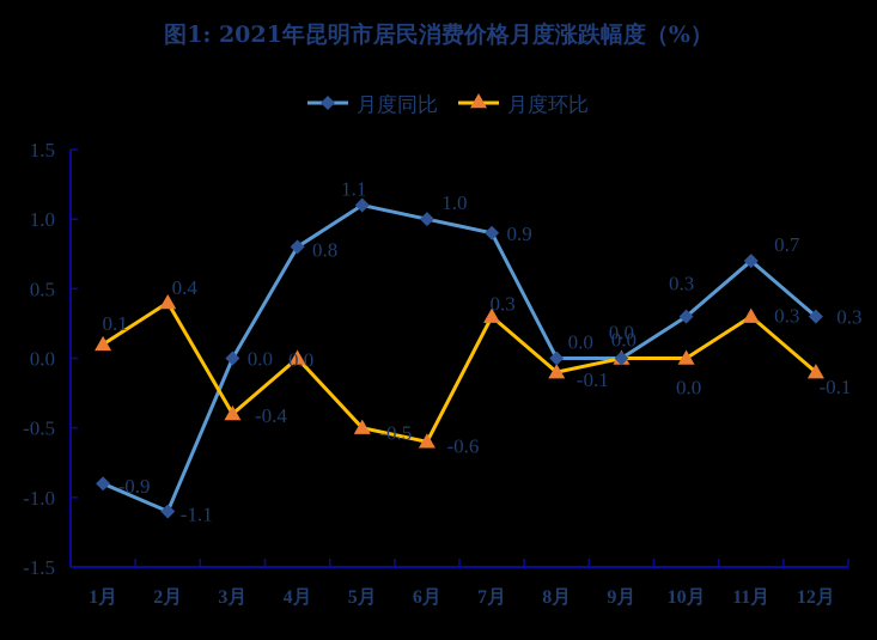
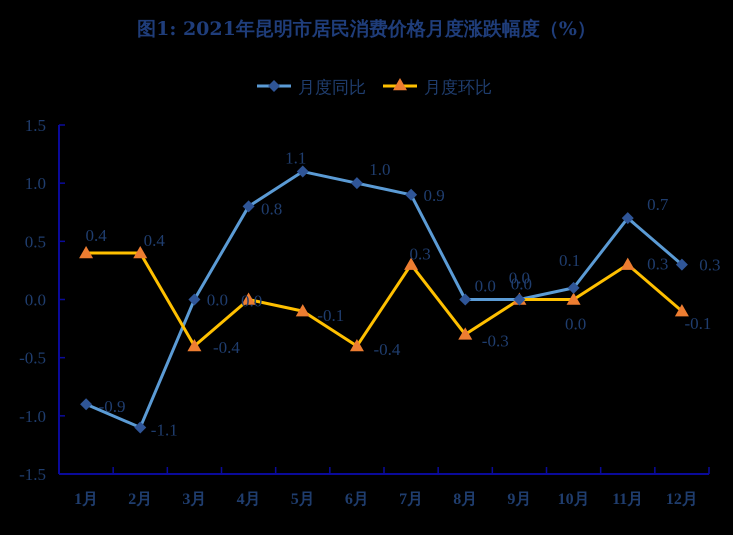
月度环比/1月: 0.1 -> 0.4
月度环比/5月: -0.5 -> -0.1
月度环比/6月: -0.6 -> -0.4
月度环比/8月: -0.1 -> -0.3
月度同比/10月: 0.3 -> 0.1
